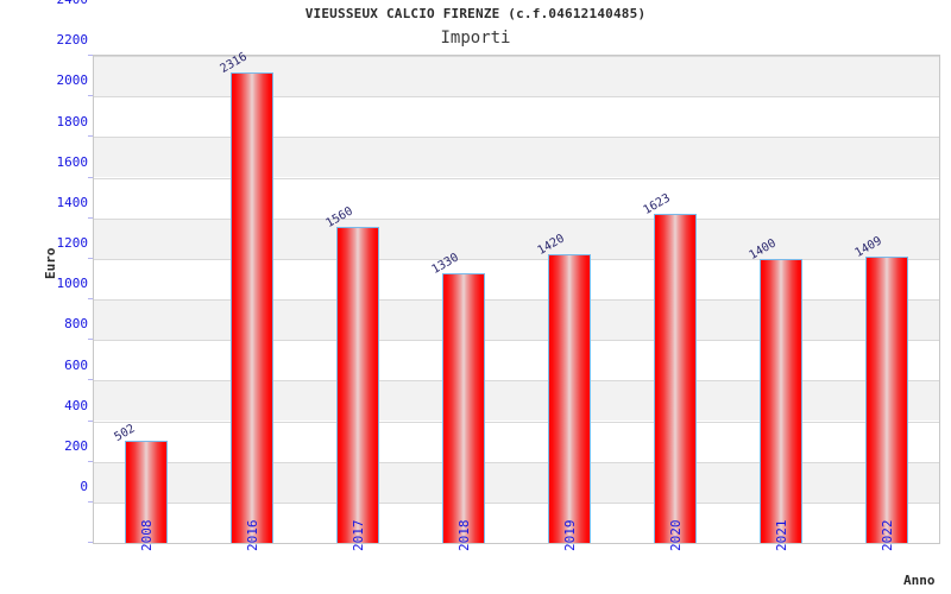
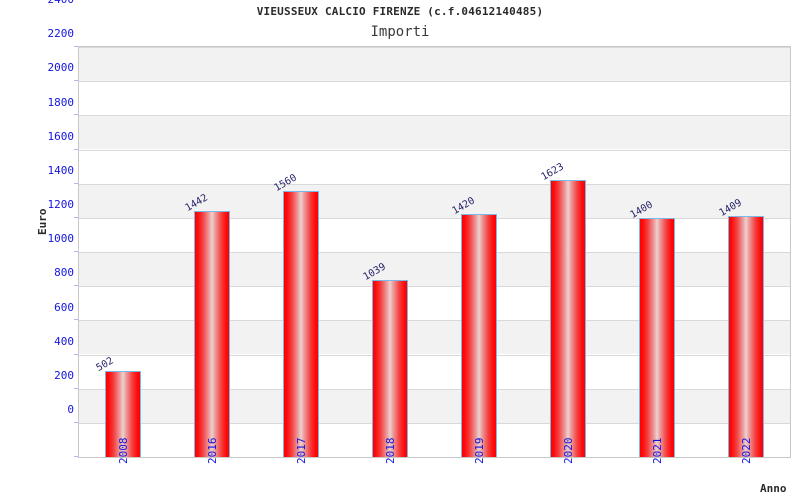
2016: 2316 -> 1442
2018: 1330 -> 1039
